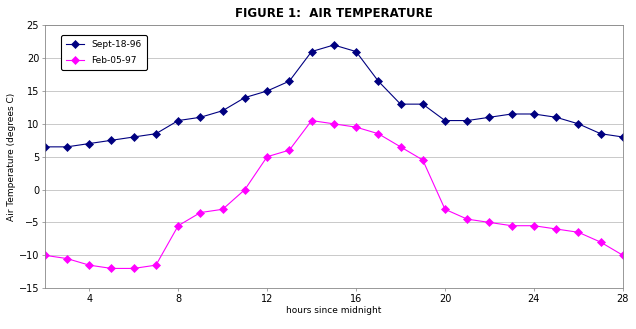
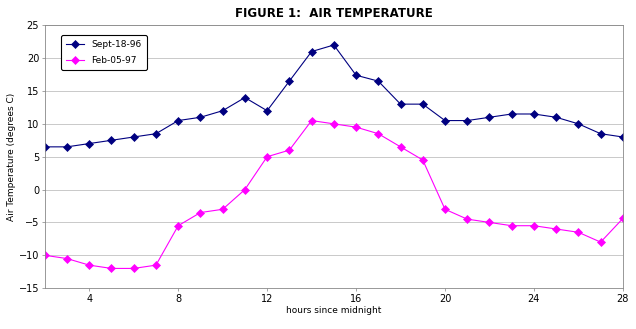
Sept-18-96/12: 15.0 -> 12.0
Sept-18-96/16: 21.0 -> 17.4
Feb-05-97/28: -10.0 -> -4.4
